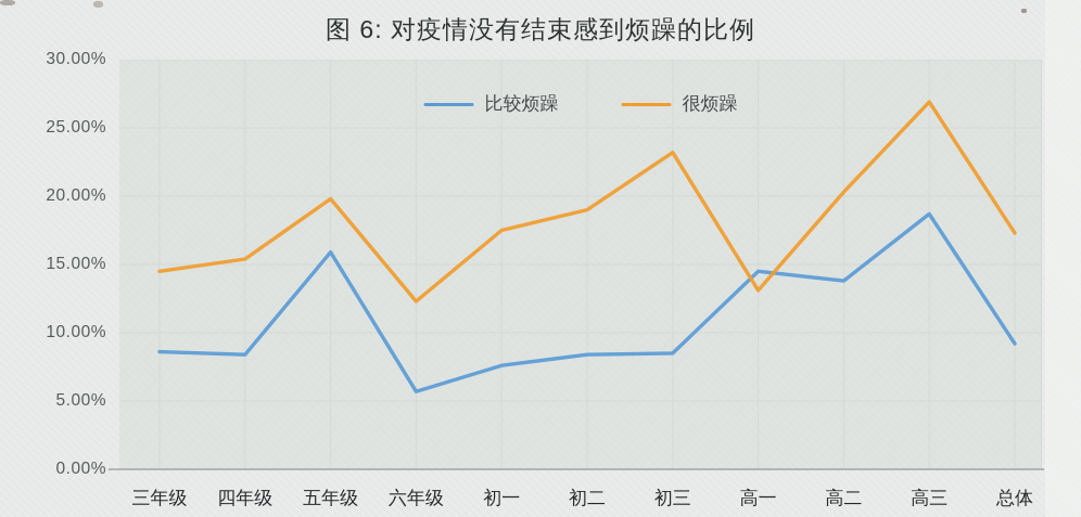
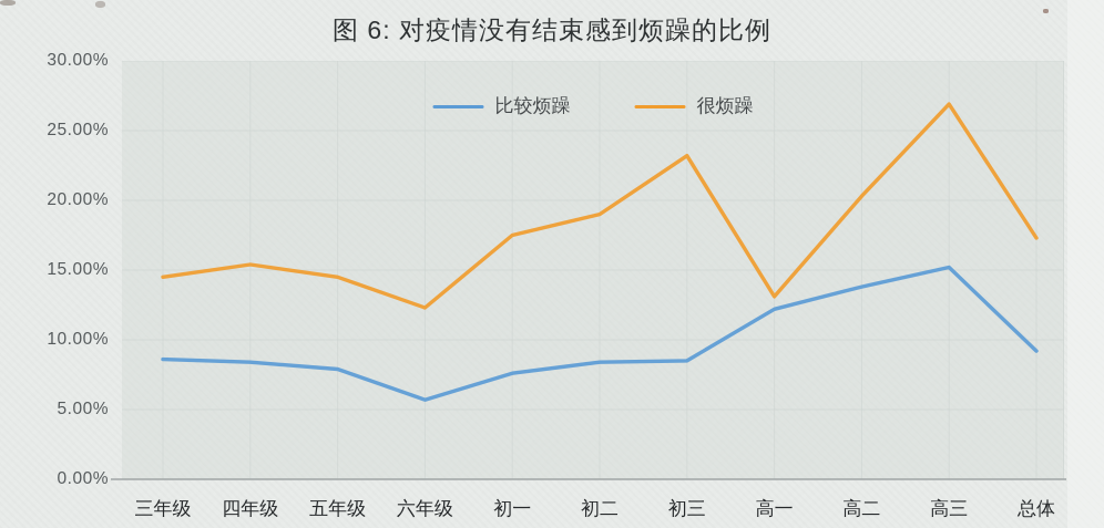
比较烦躁/五年级: 15.9% -> 7.9%
很烦躁/五年级: 19.8% -> 14.5%
比较烦躁/高一: 14.5% -> 12.2%
比较烦躁/高三: 18.7% -> 15.2%
